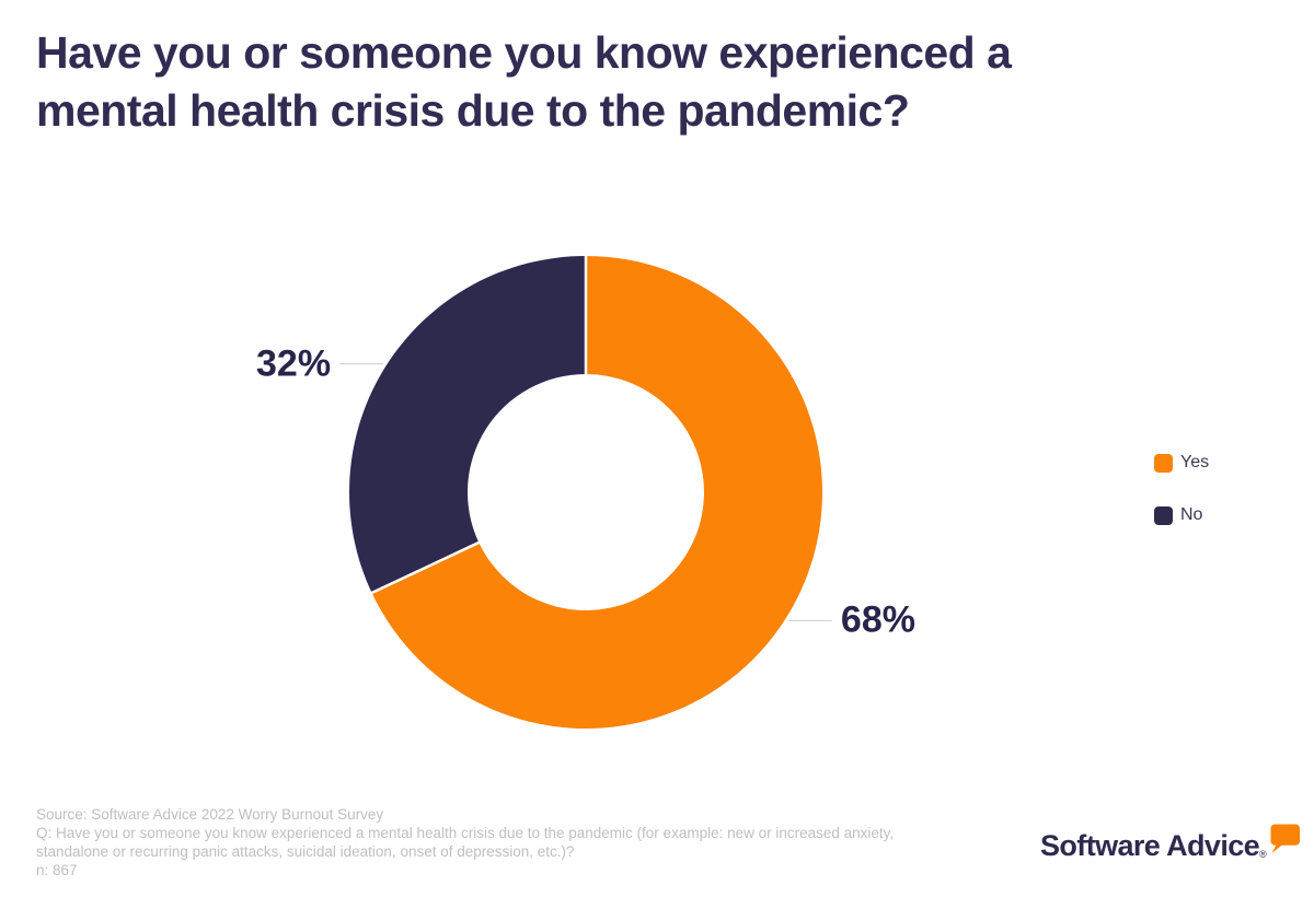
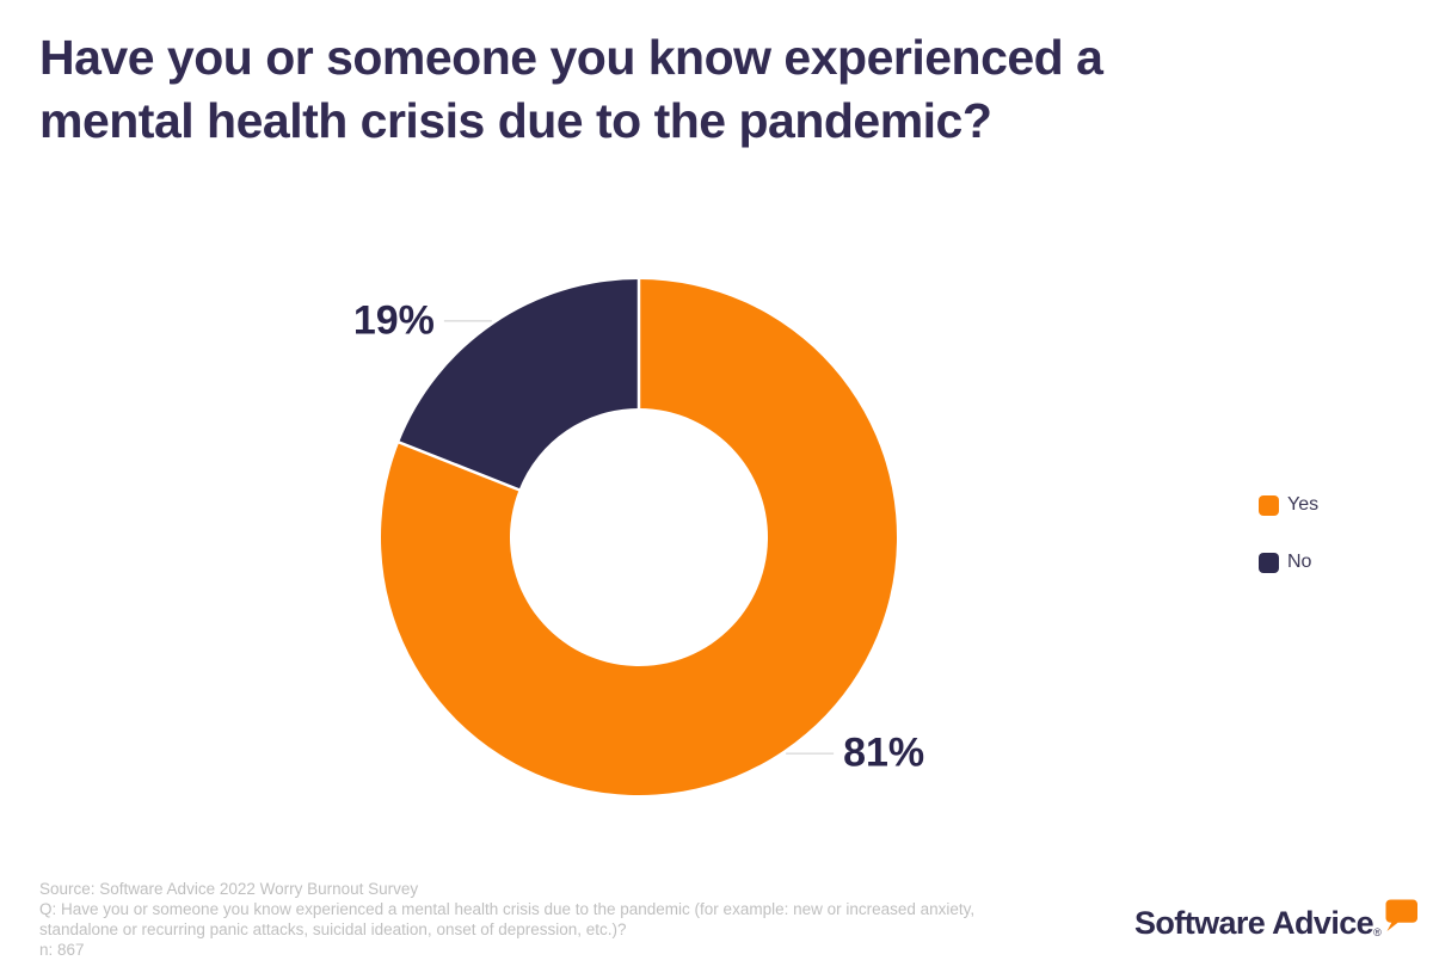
Yes: 68% -> 81%
No: 32% -> 19%
